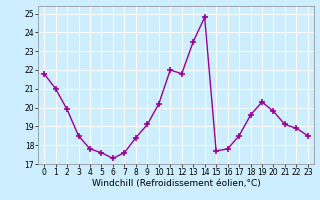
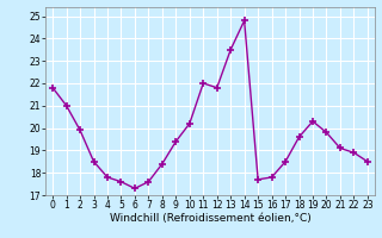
9: 19.1 -> 19.4
